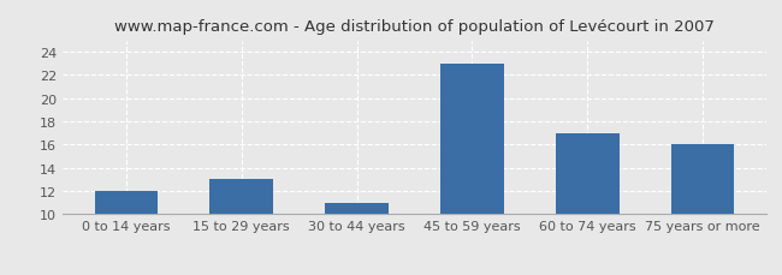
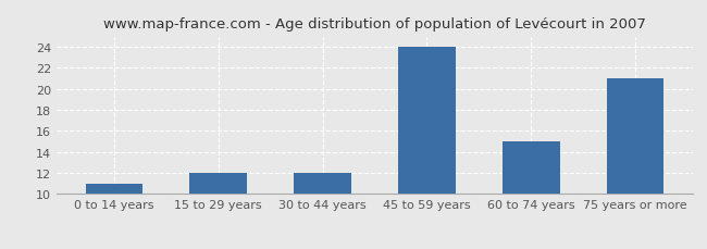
0 to 14 years: 12 -> 11
15 to 29 years: 13 -> 12
30 to 44 years: 11 -> 12
45 to 59 years: 23 -> 24
60 to 74 years: 17 -> 15
75 years or more: 16 -> 21
